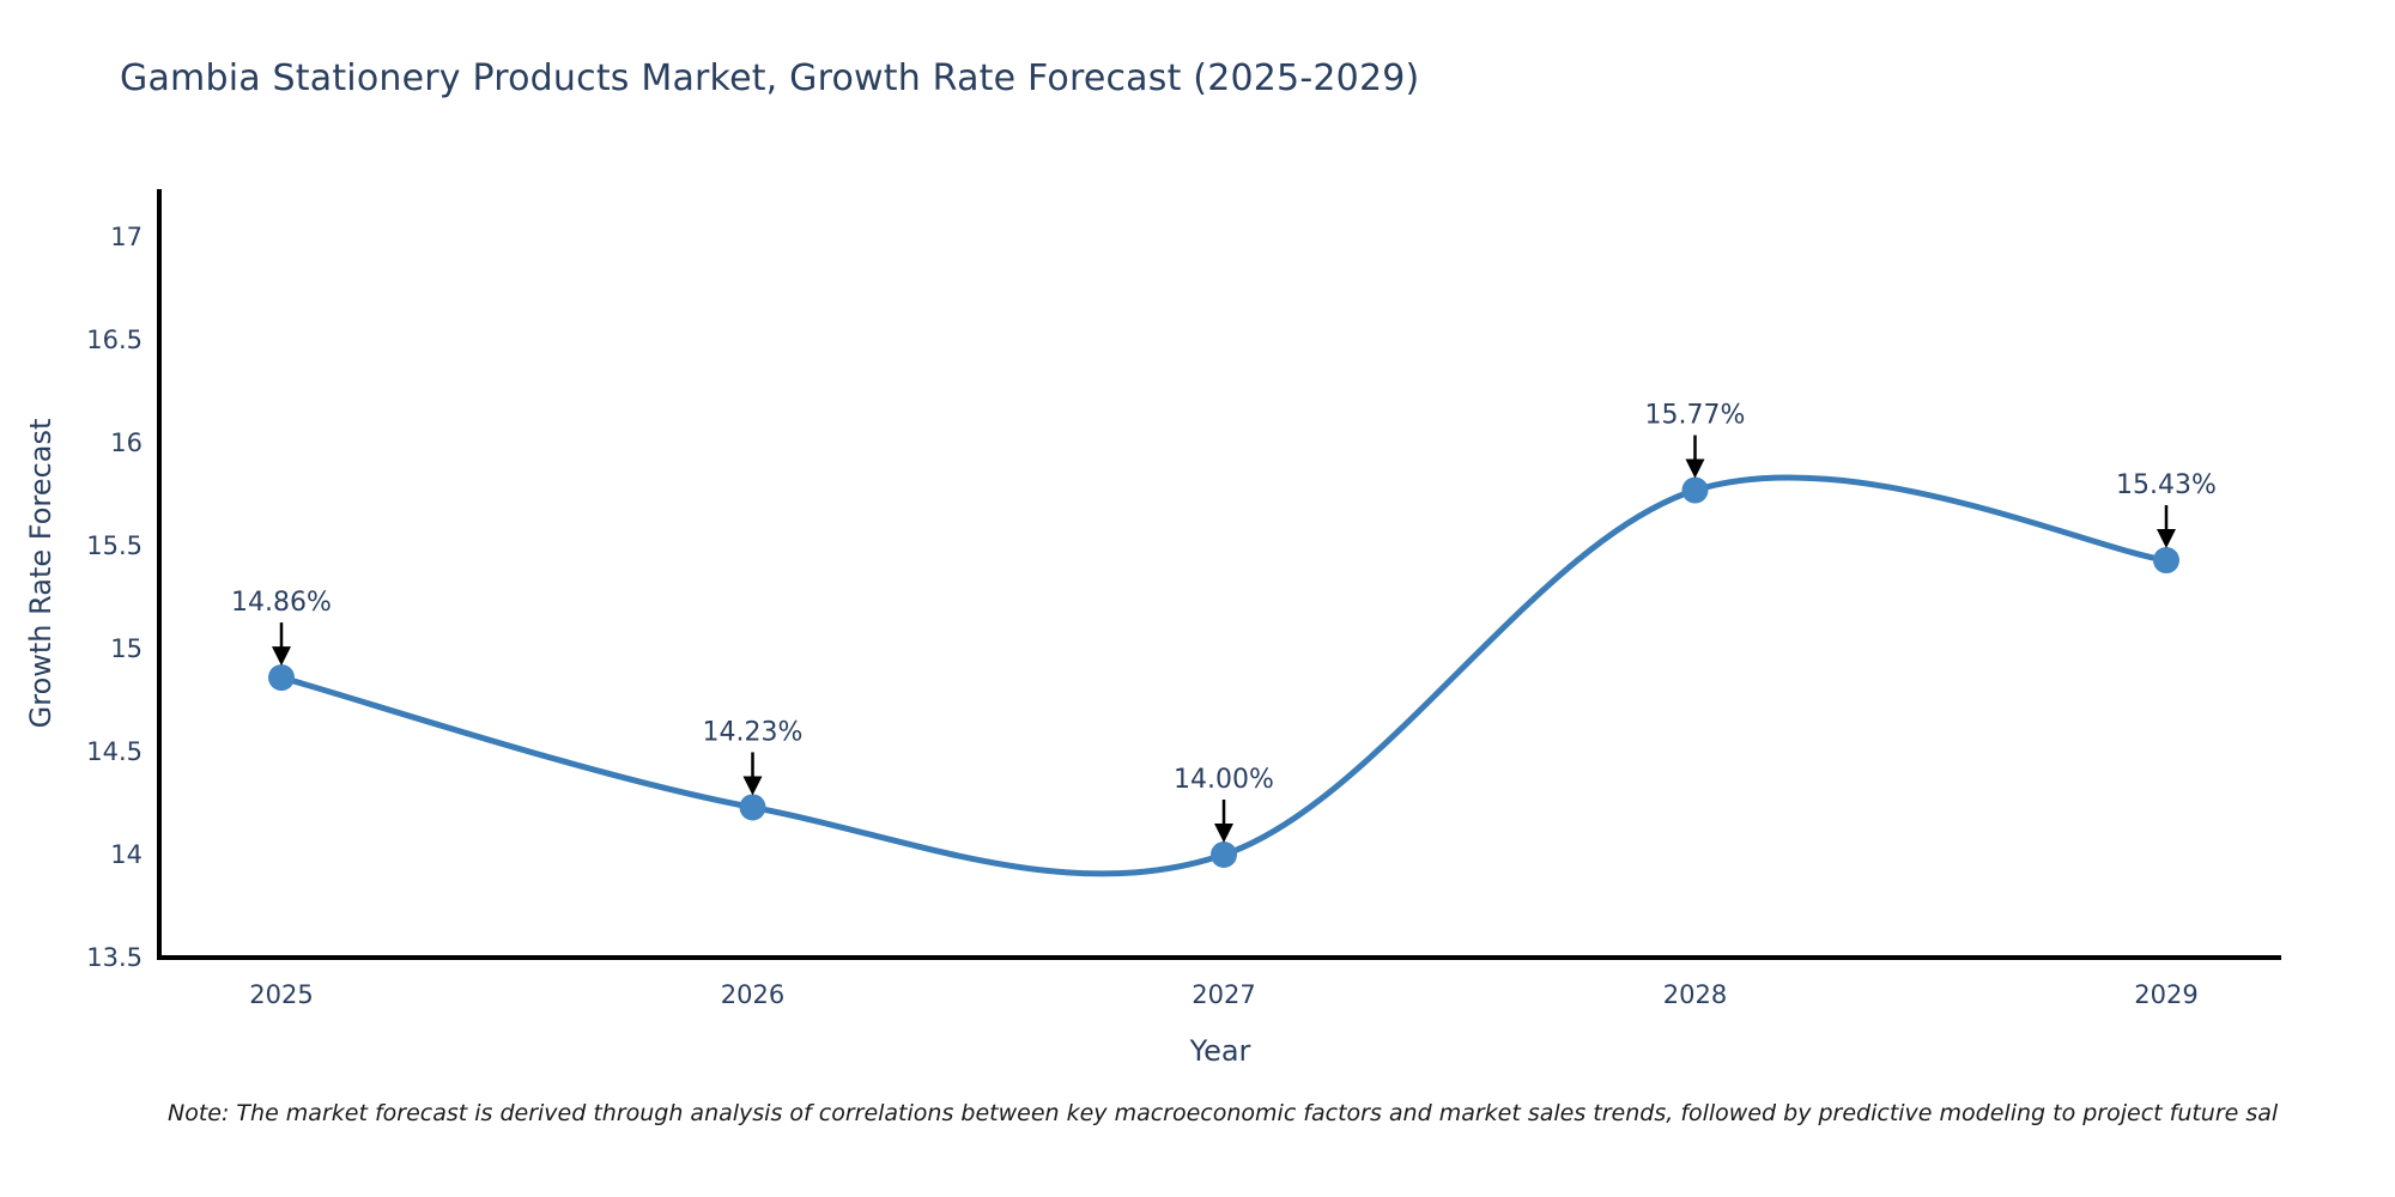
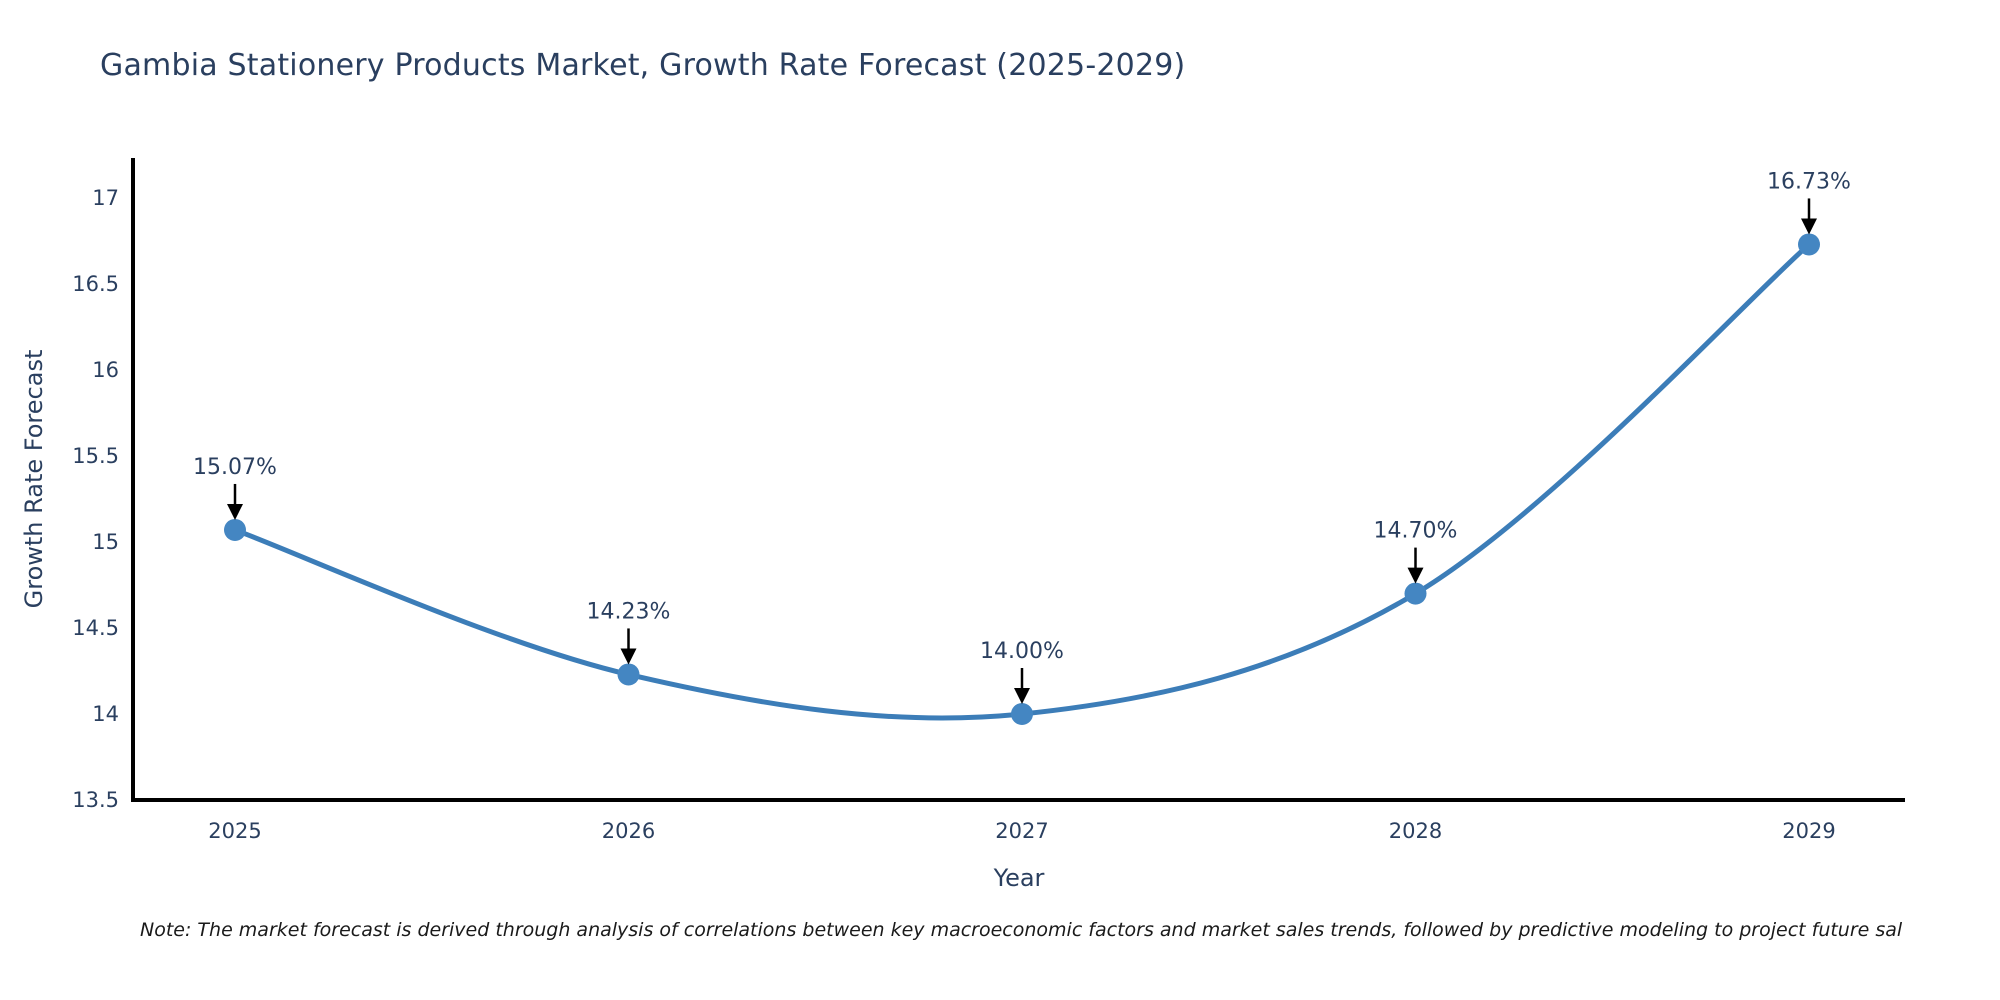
2025: 14.86% -> 15.07%
2028: 15.77% -> 14.70%
2029: 15.43% -> 16.73%
